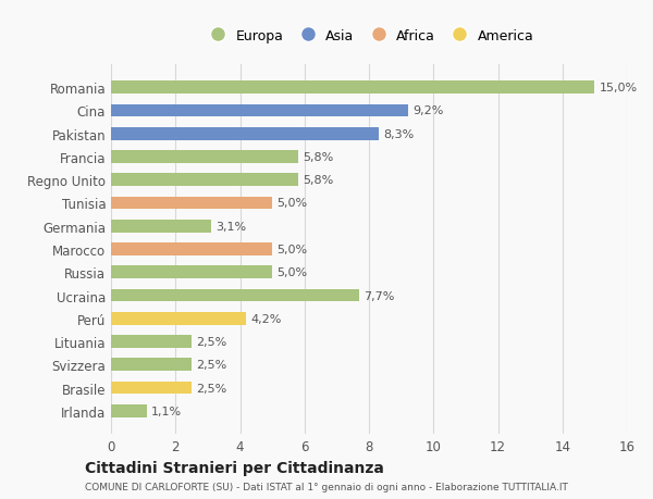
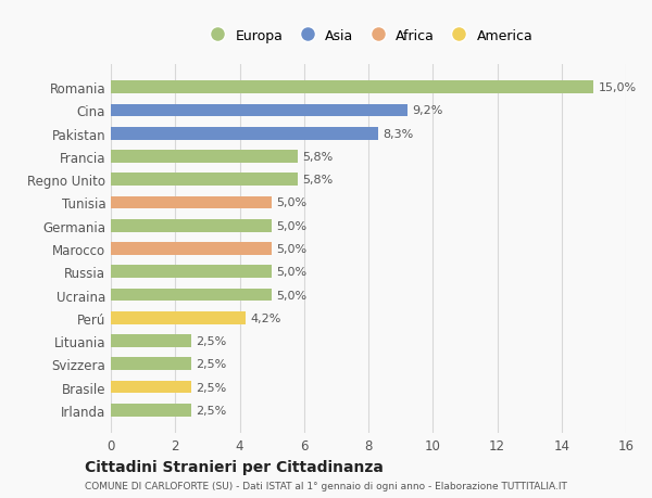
Germania: 3,1% -> 5,0%
Ucraina: 7,7% -> 5,0%
Irlanda: 1,1% -> 2,5%
